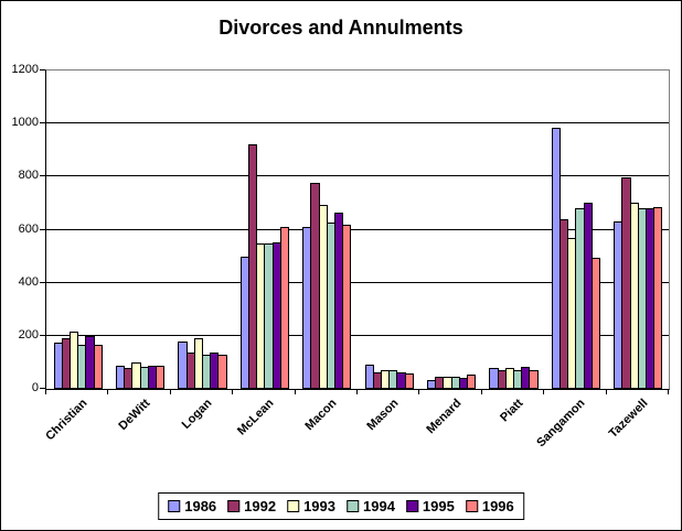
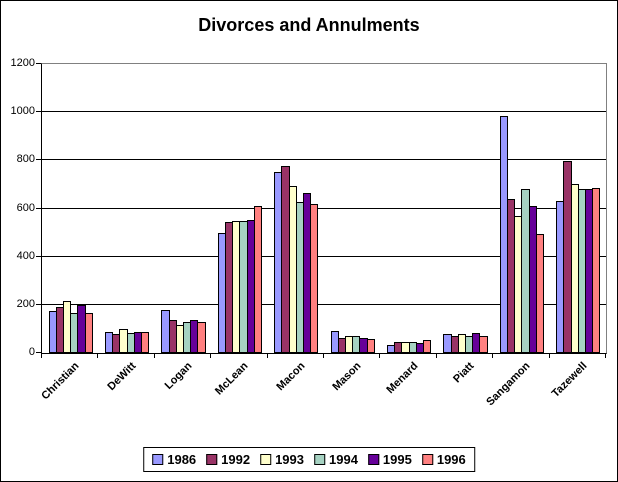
1993/Logan: 190 -> 120
1992/McLean: 920 -> 540
1986/Macon: 610 -> 750
1995/Sangamon: 700 -> 610
